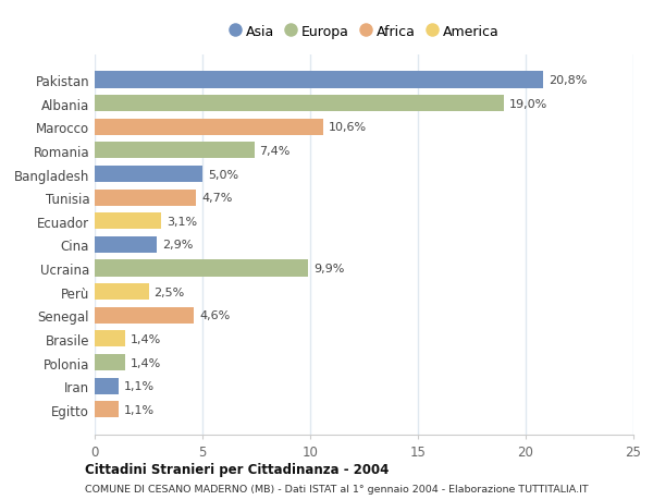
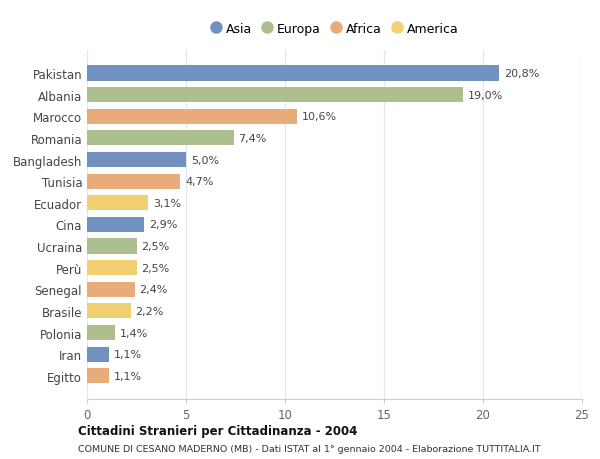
Ucraina: 9,9% -> 2,5%
Senegal: 4,6% -> 2,4%
Brasile: 1,4% -> 2,2%
